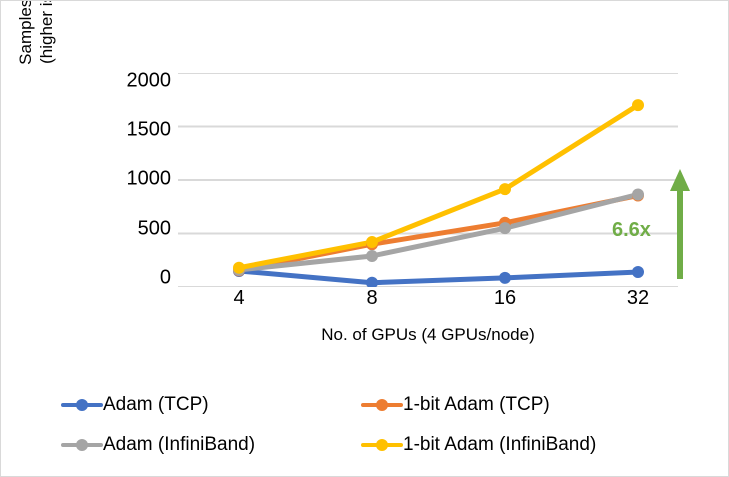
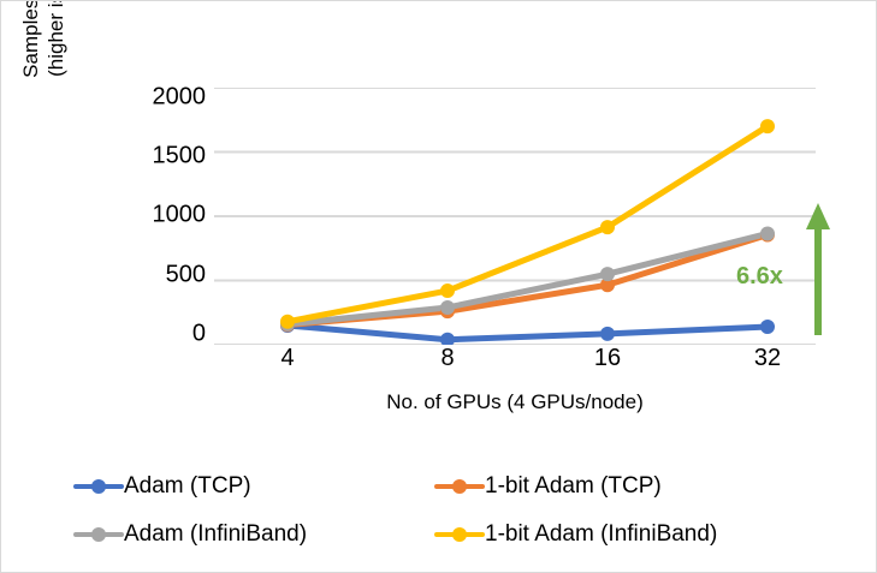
1-bit Adam (TCP)/8: 400 -> 300
1-bit Adam (TCP)/16: 600 -> 500
